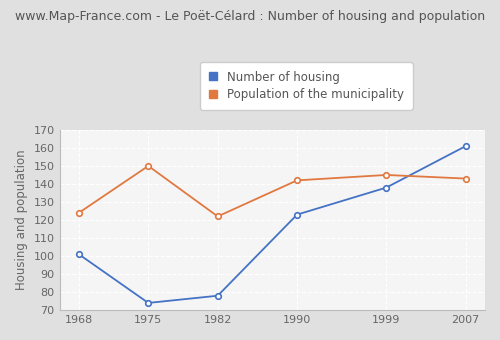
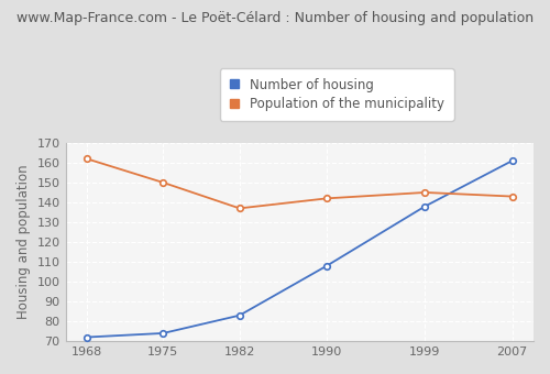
Number of housing/1968: 101 -> 72
Population of the municipality/1968: 124 -> 162
Number of housing/1982: 78 -> 83
Population of the municipality/1982: 122 -> 137
Number of housing/1990: 123 -> 108
